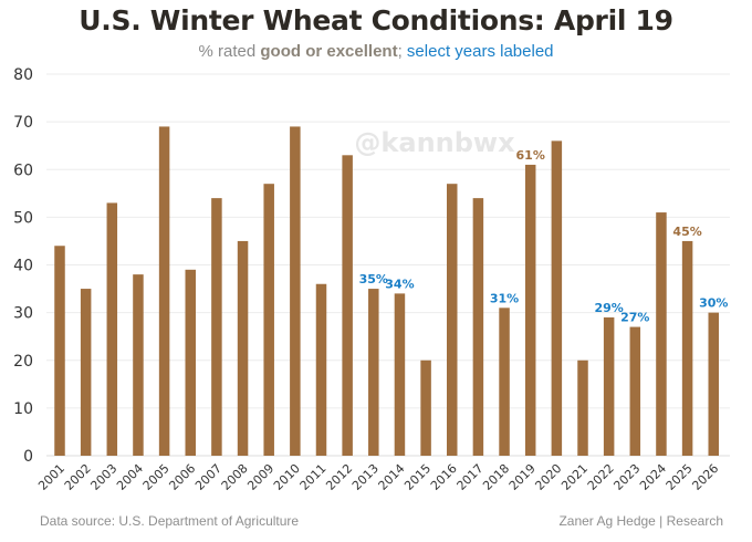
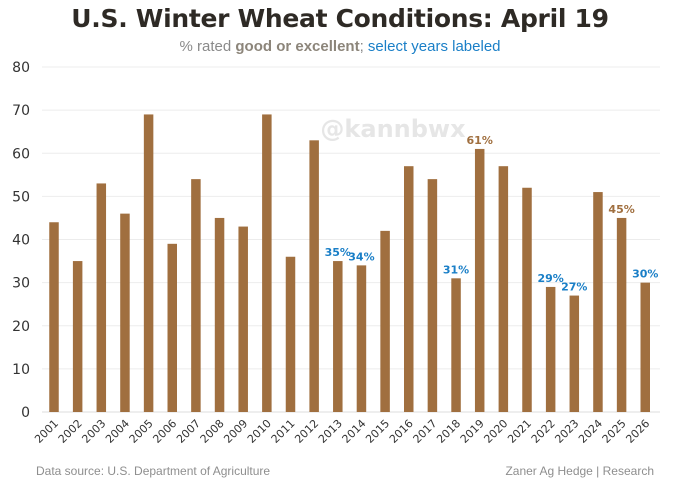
2004: 38 -> 46
2009: 57 -> 43
2015: 20 -> 42
2020: 66 -> 57
2021: 20 -> 52
